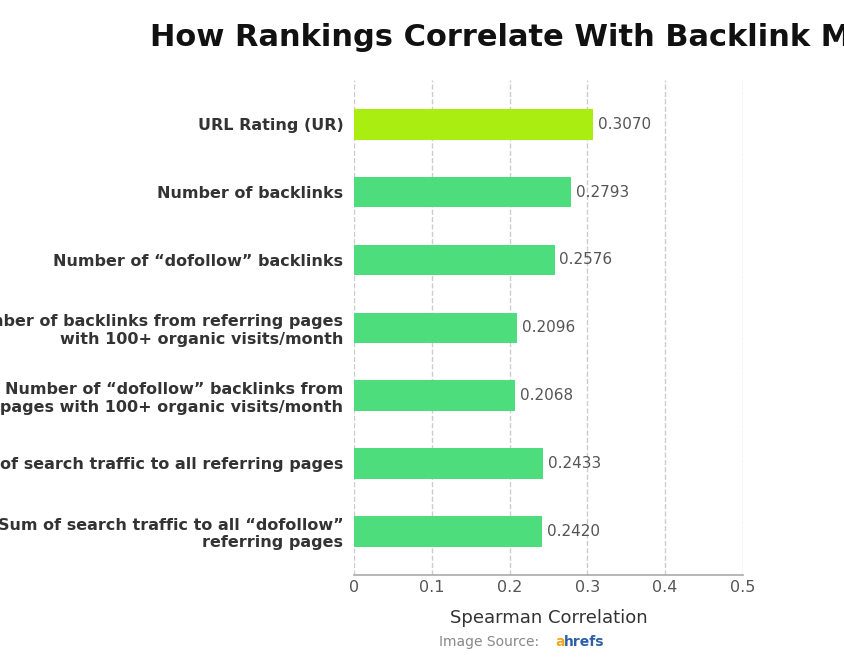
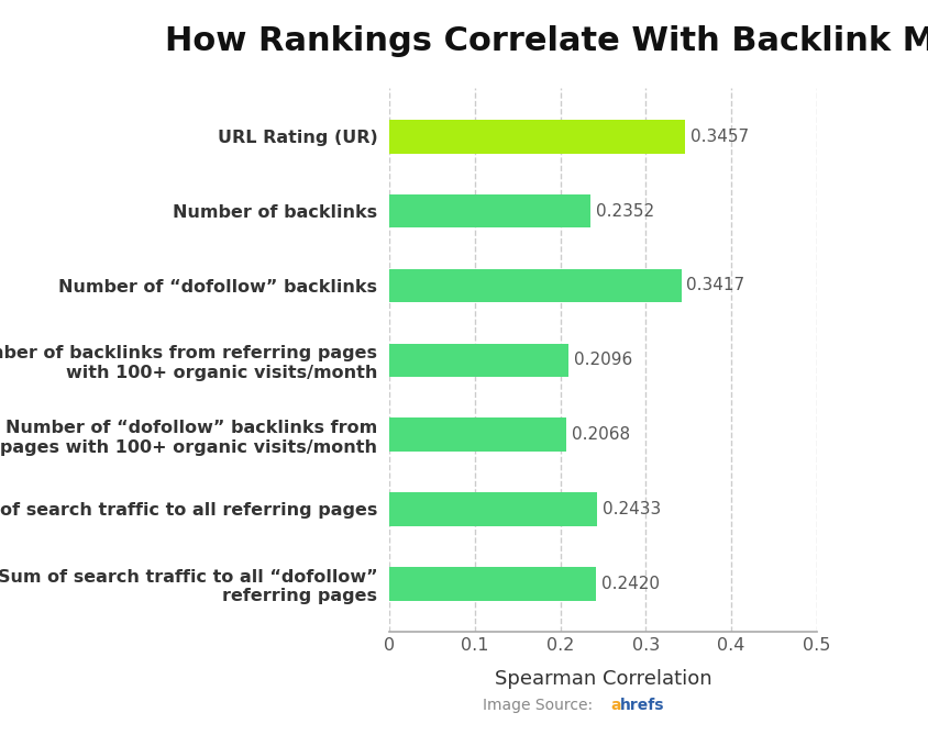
URL Rating (UR): 0.3070 -> 0.3457
Number of backlinks: 0.2793 -> 0.2352
Number of “dofollow” backlinks: 0.2576 -> 0.3417
